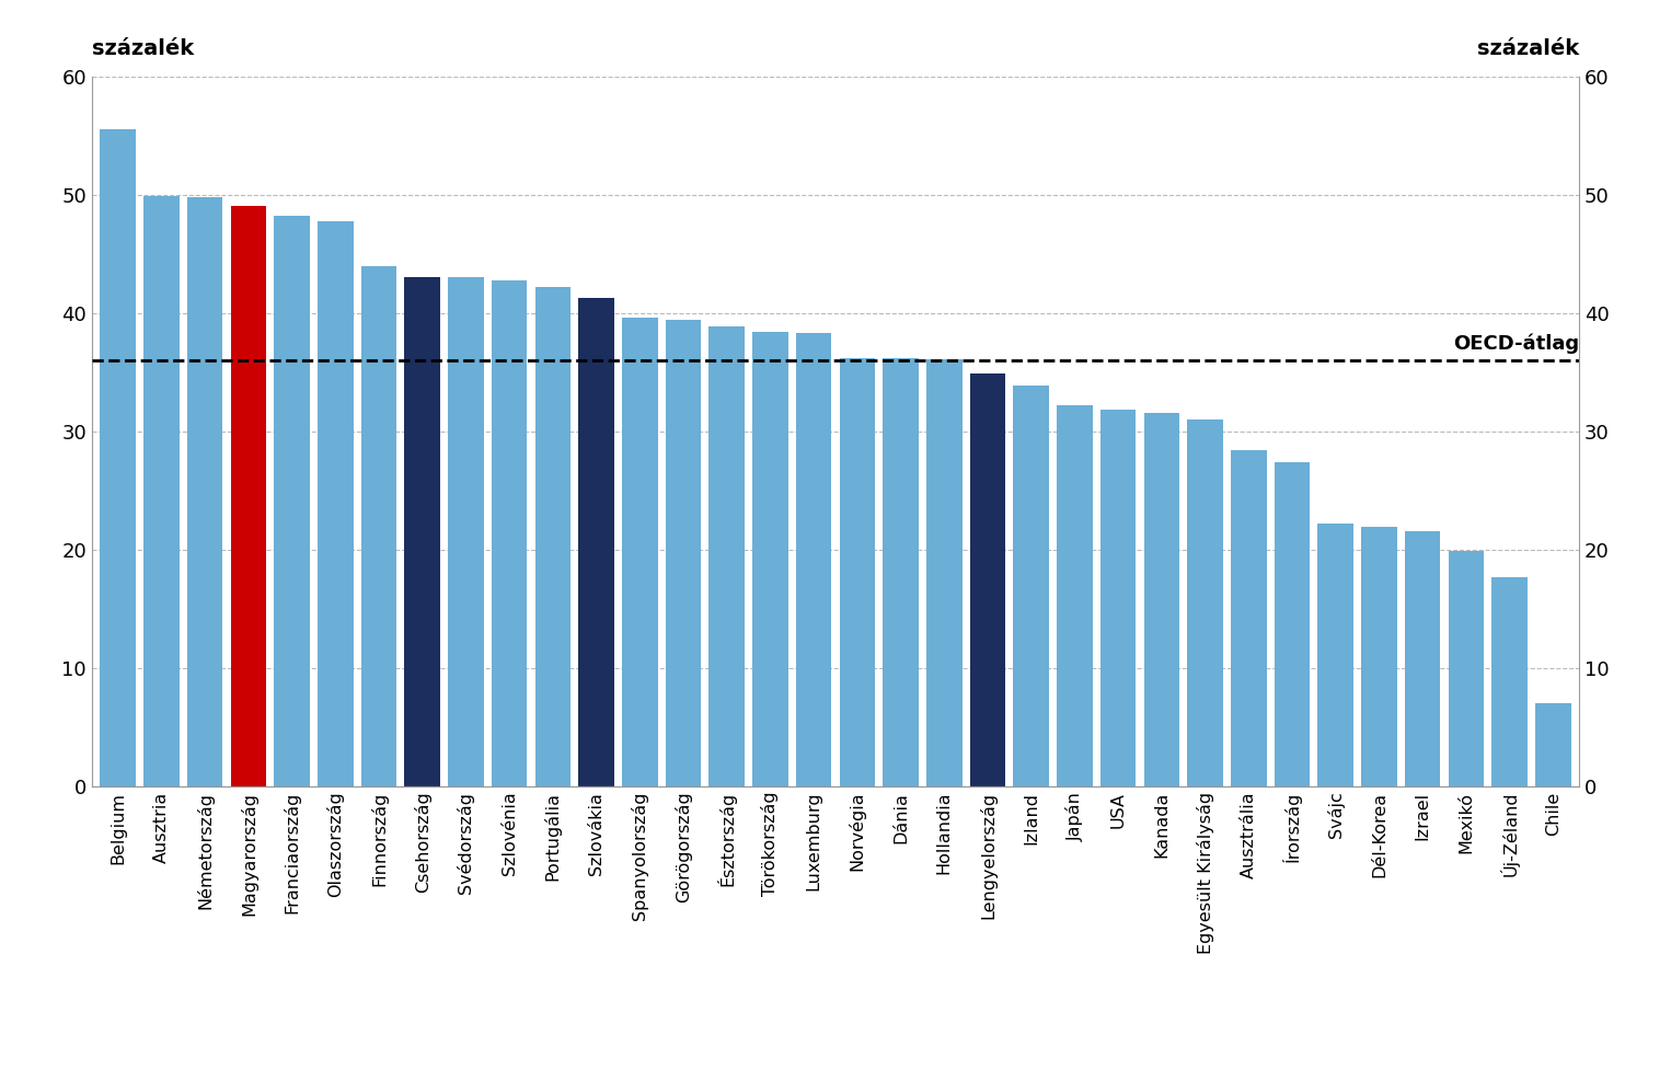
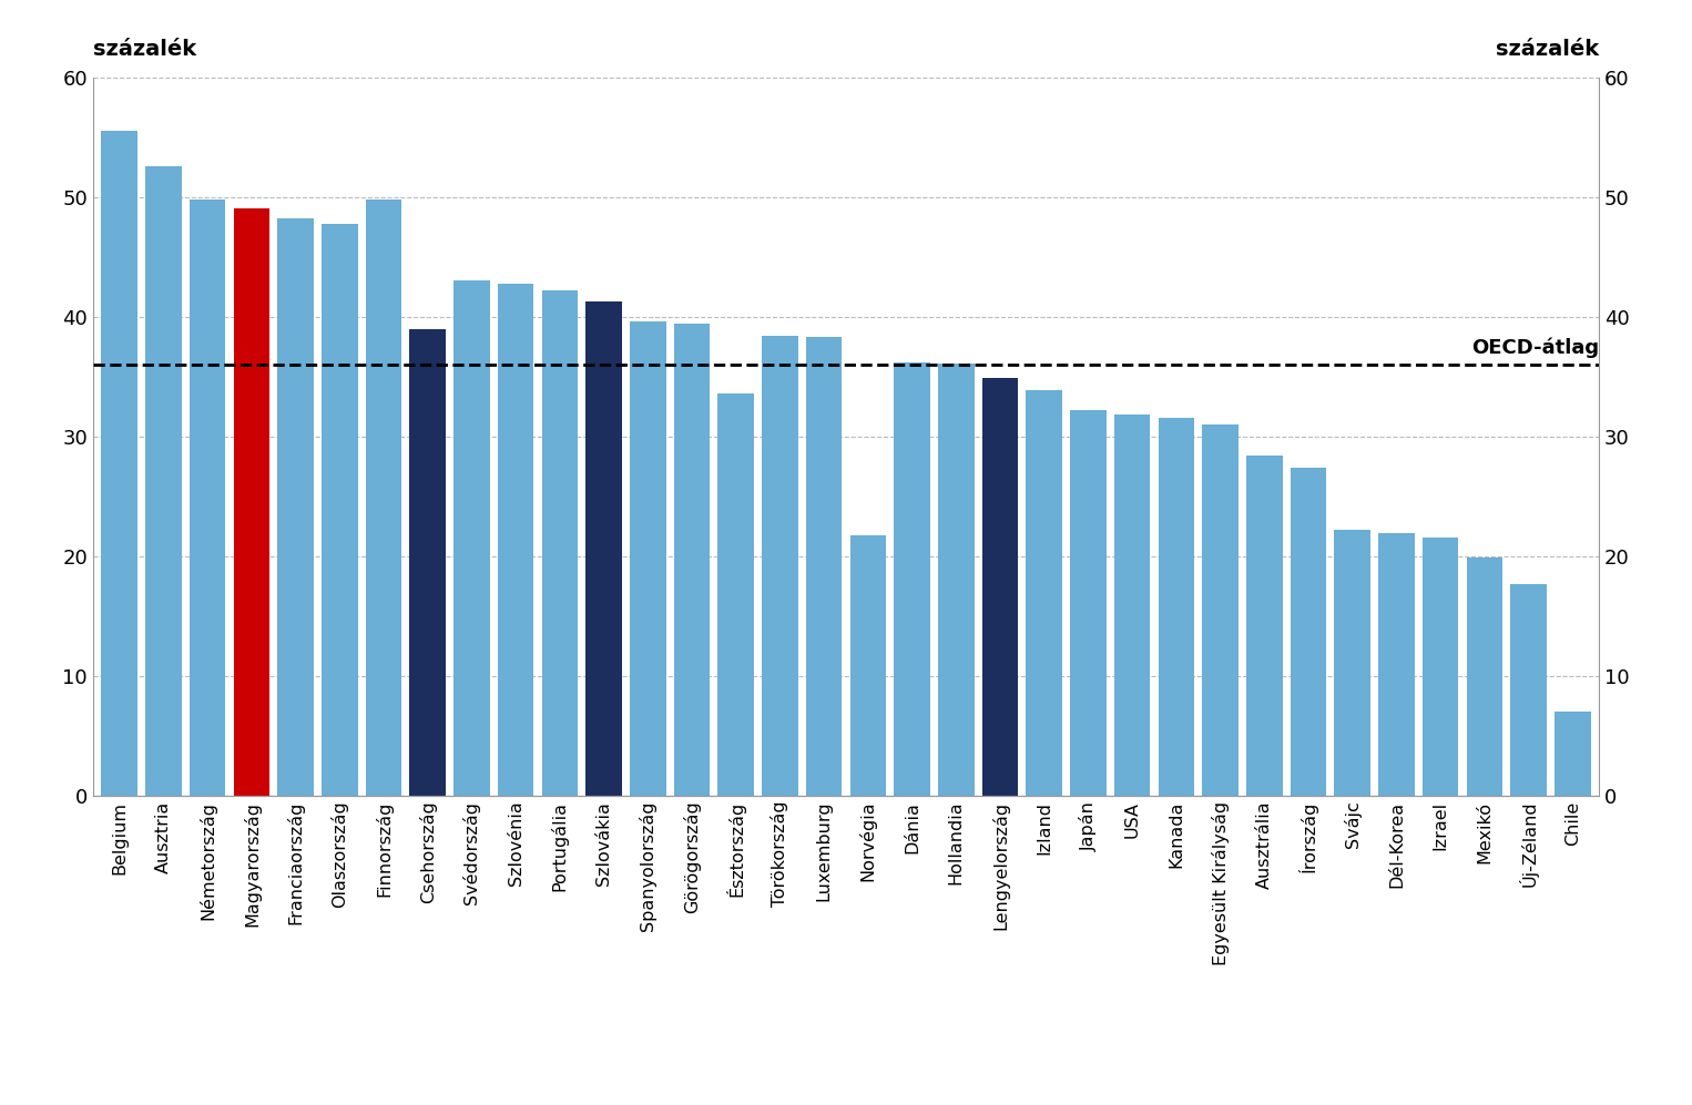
Ausztria: 49.9 -> 52.6
Finnország: 44.0 -> 49.8
Csehország: 43.0 -> 39.0
Észtország: 38.9 -> 33.6
Norvégia: 36.2 -> 21.7
